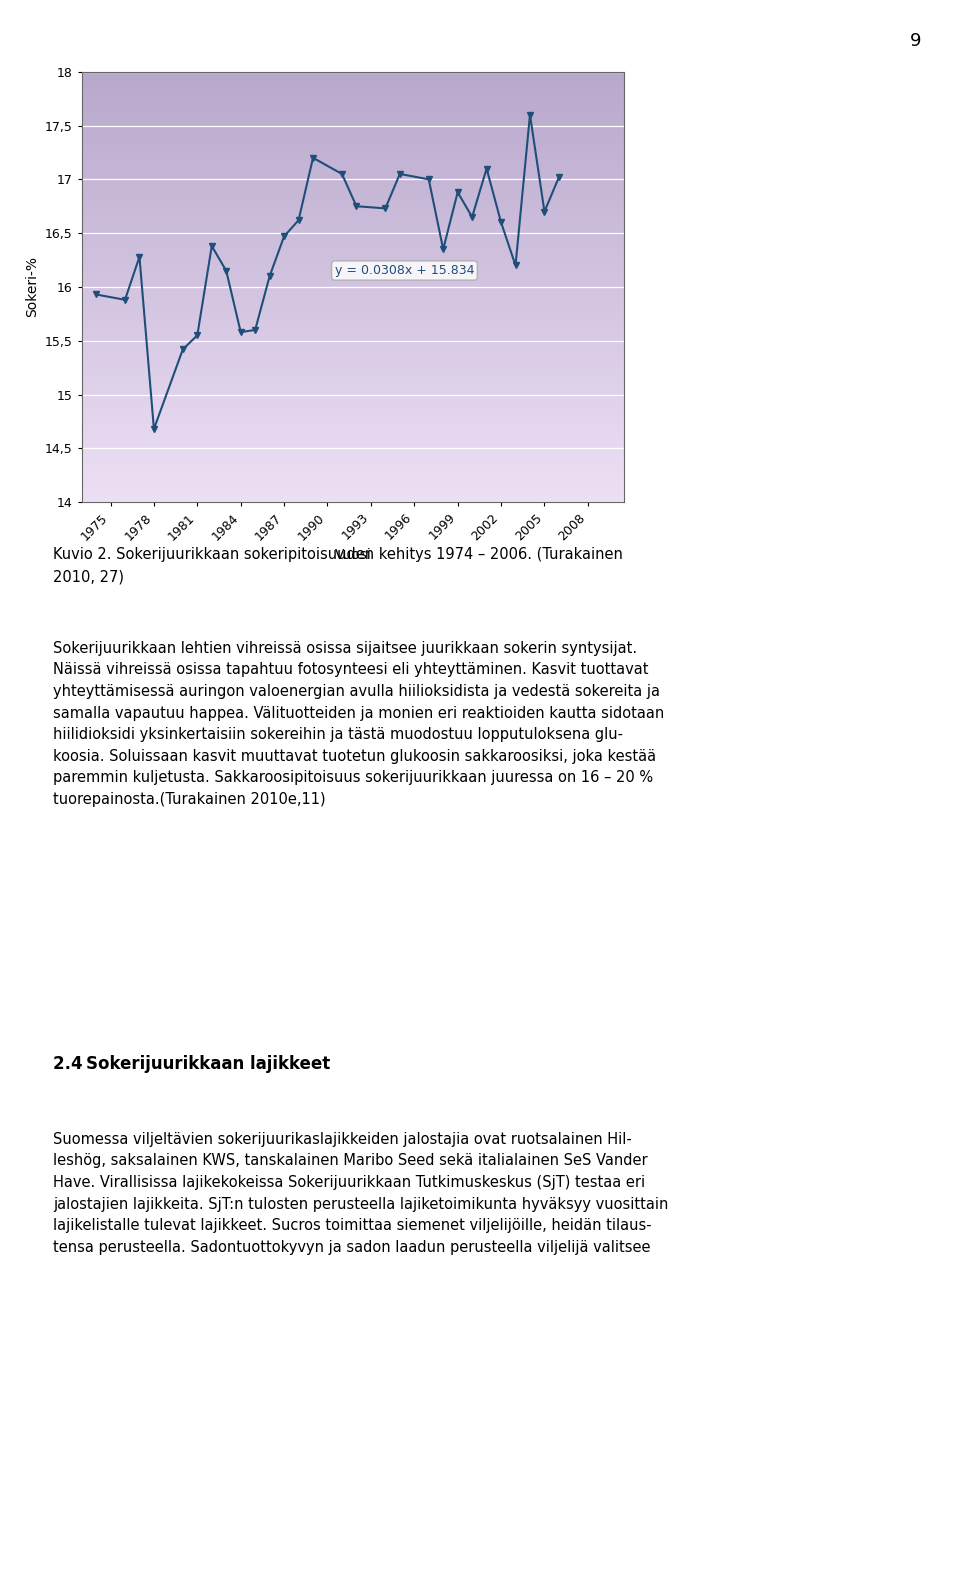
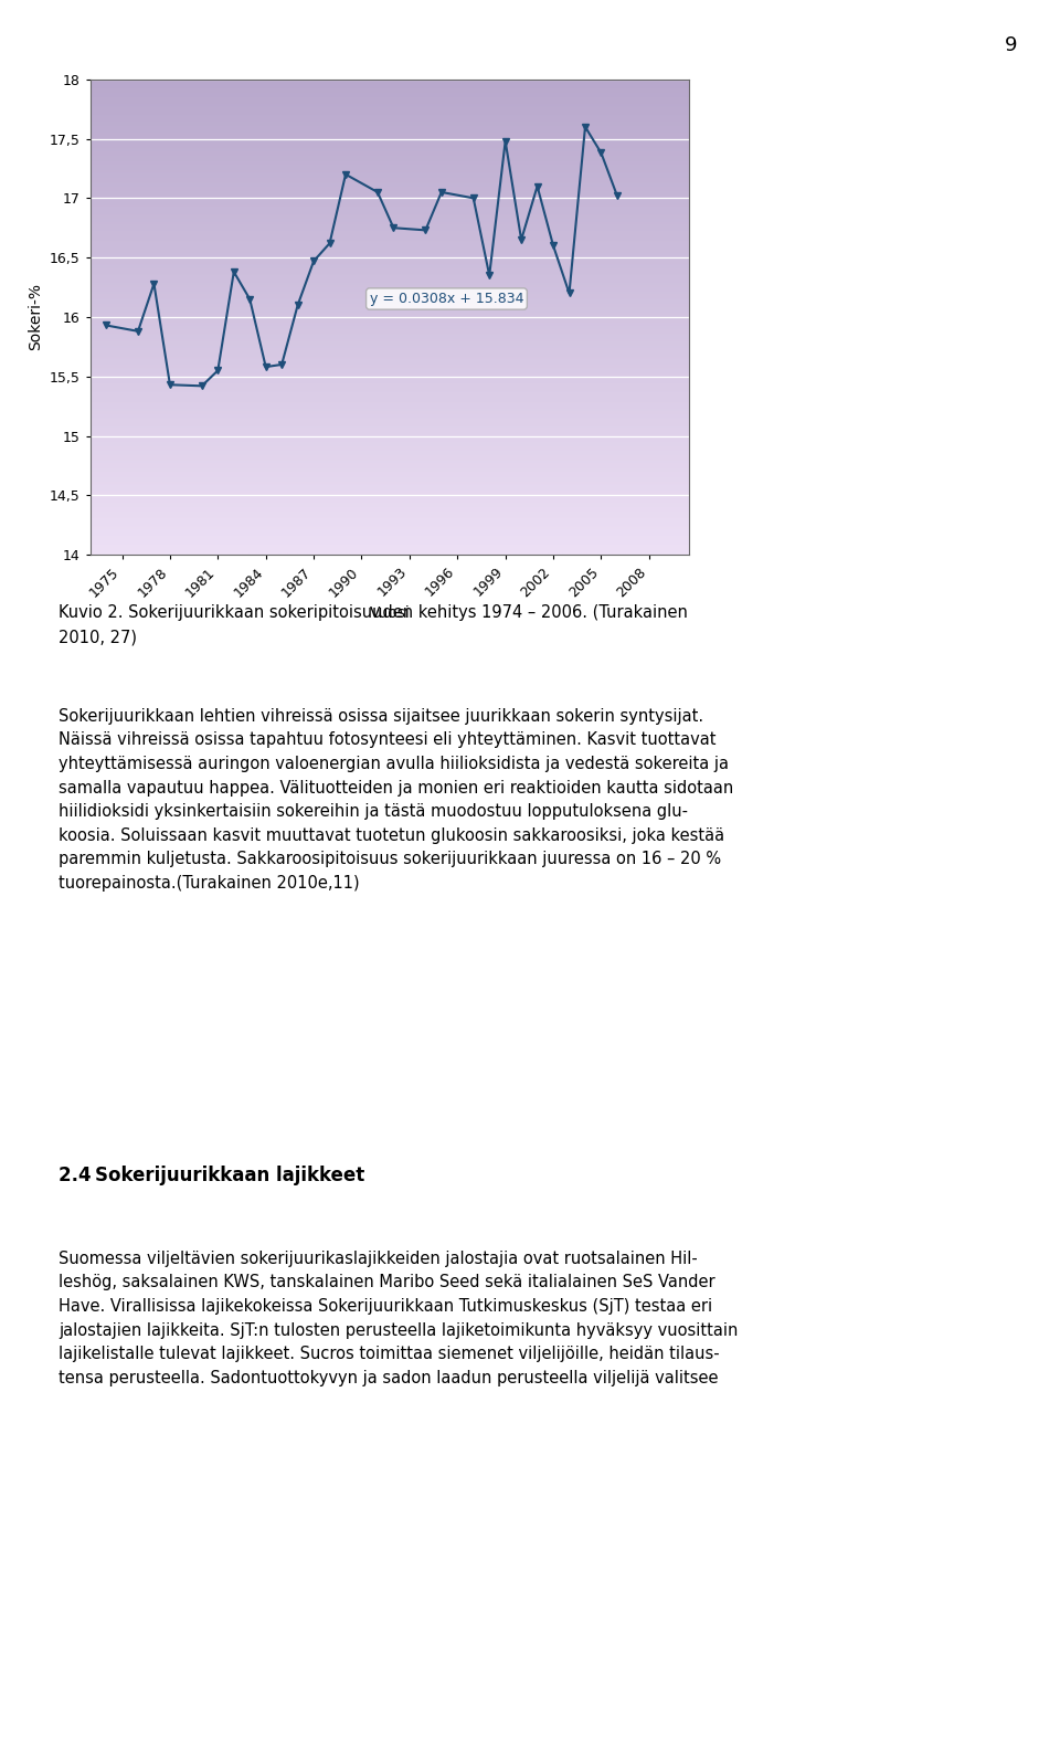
1978: 14,68 -> 15,43
1999: 16,88 -> 17,48
2005: 16,70 -> 17,38
